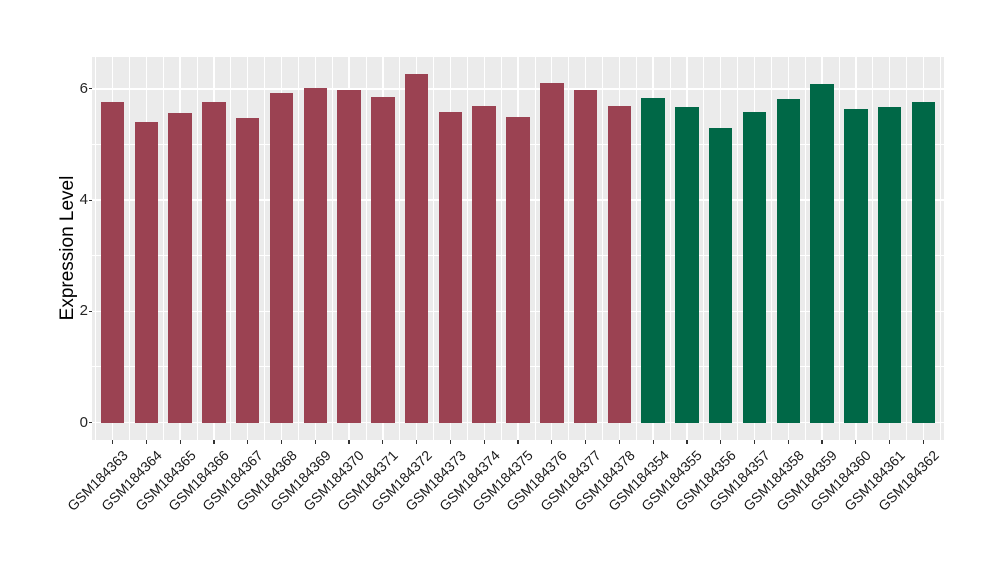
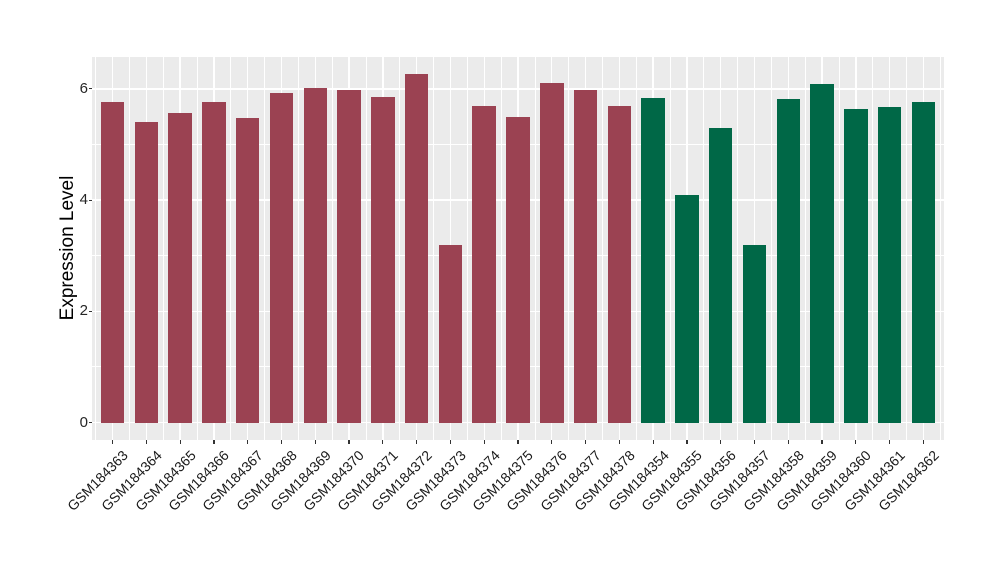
GSM184373: 5.6 -> 3.2
GSM184355: 5.7 -> 4.1
GSM184357: 5.6 -> 3.2
